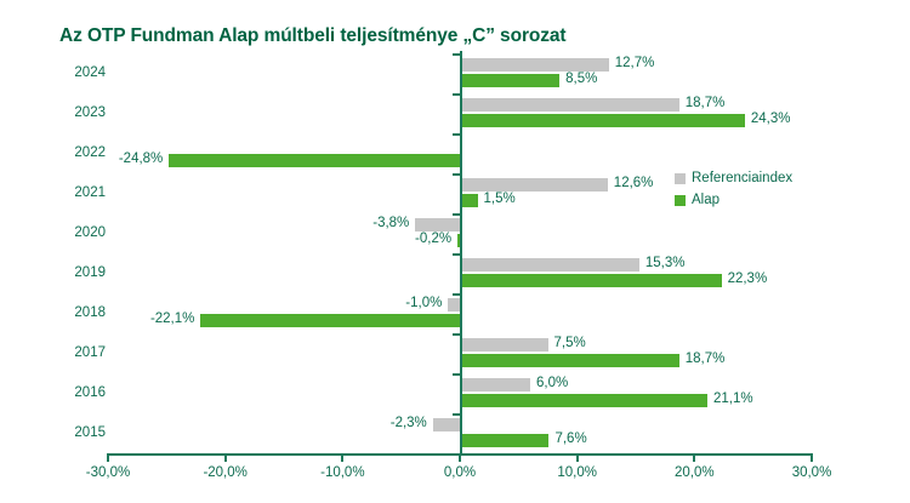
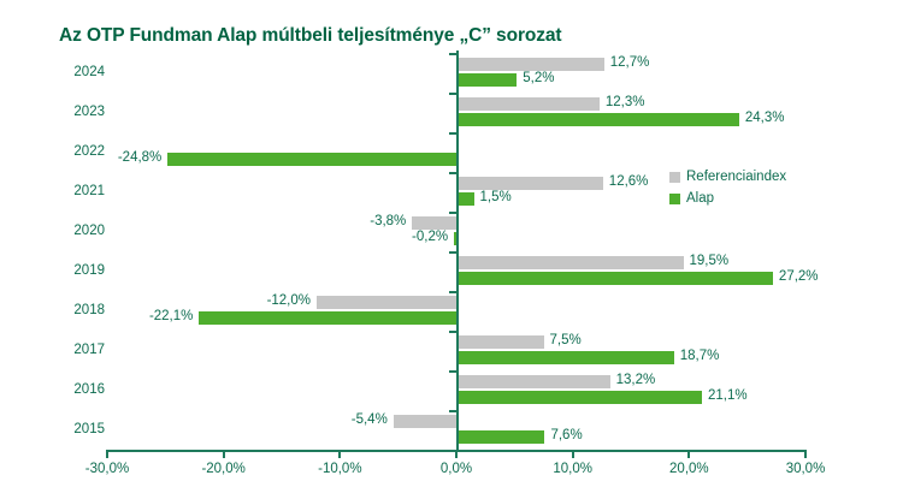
Alap/2024: 8,5% -> 5,2%
Referenciaindex/2023: 18,7% -> 12,3%
Referenciaindex/2019: 15,3% -> 19,5%
Alap/2019: 22,3% -> 27,2%
Referenciaindex/2018: -1,0% -> -12,0%
Referenciaindex/2016: 6,0% -> 13,2%
Referenciaindex/2015: -2,3% -> -5,4%
